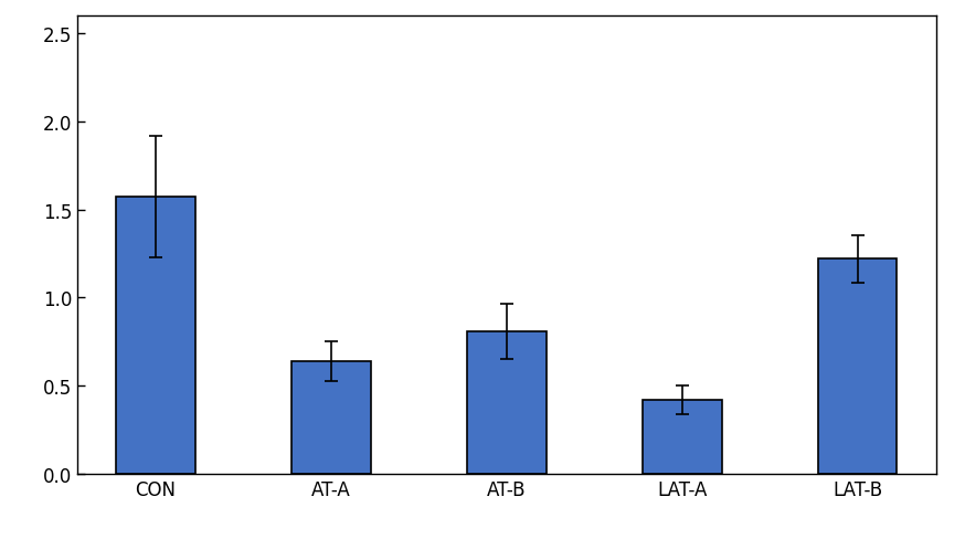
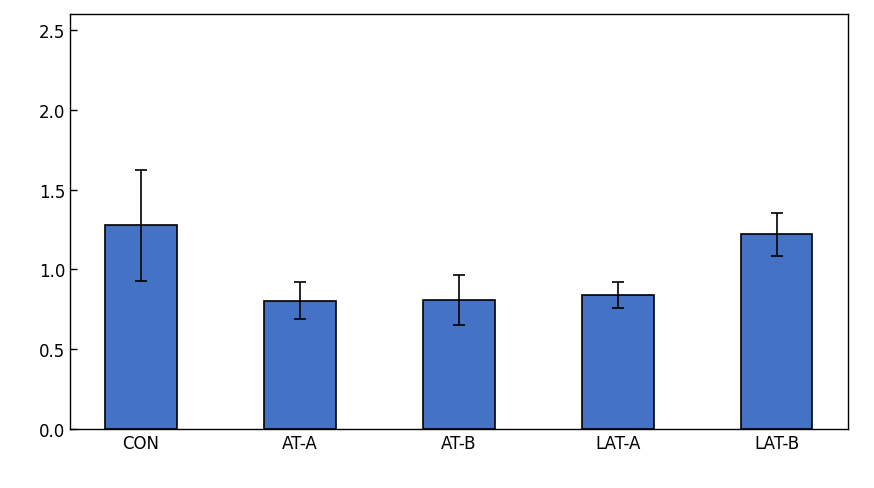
CON: 1.57 -> 1.27
AT-A: 0.64 -> 0.81
LAT-A: 0.42 -> 0.84
